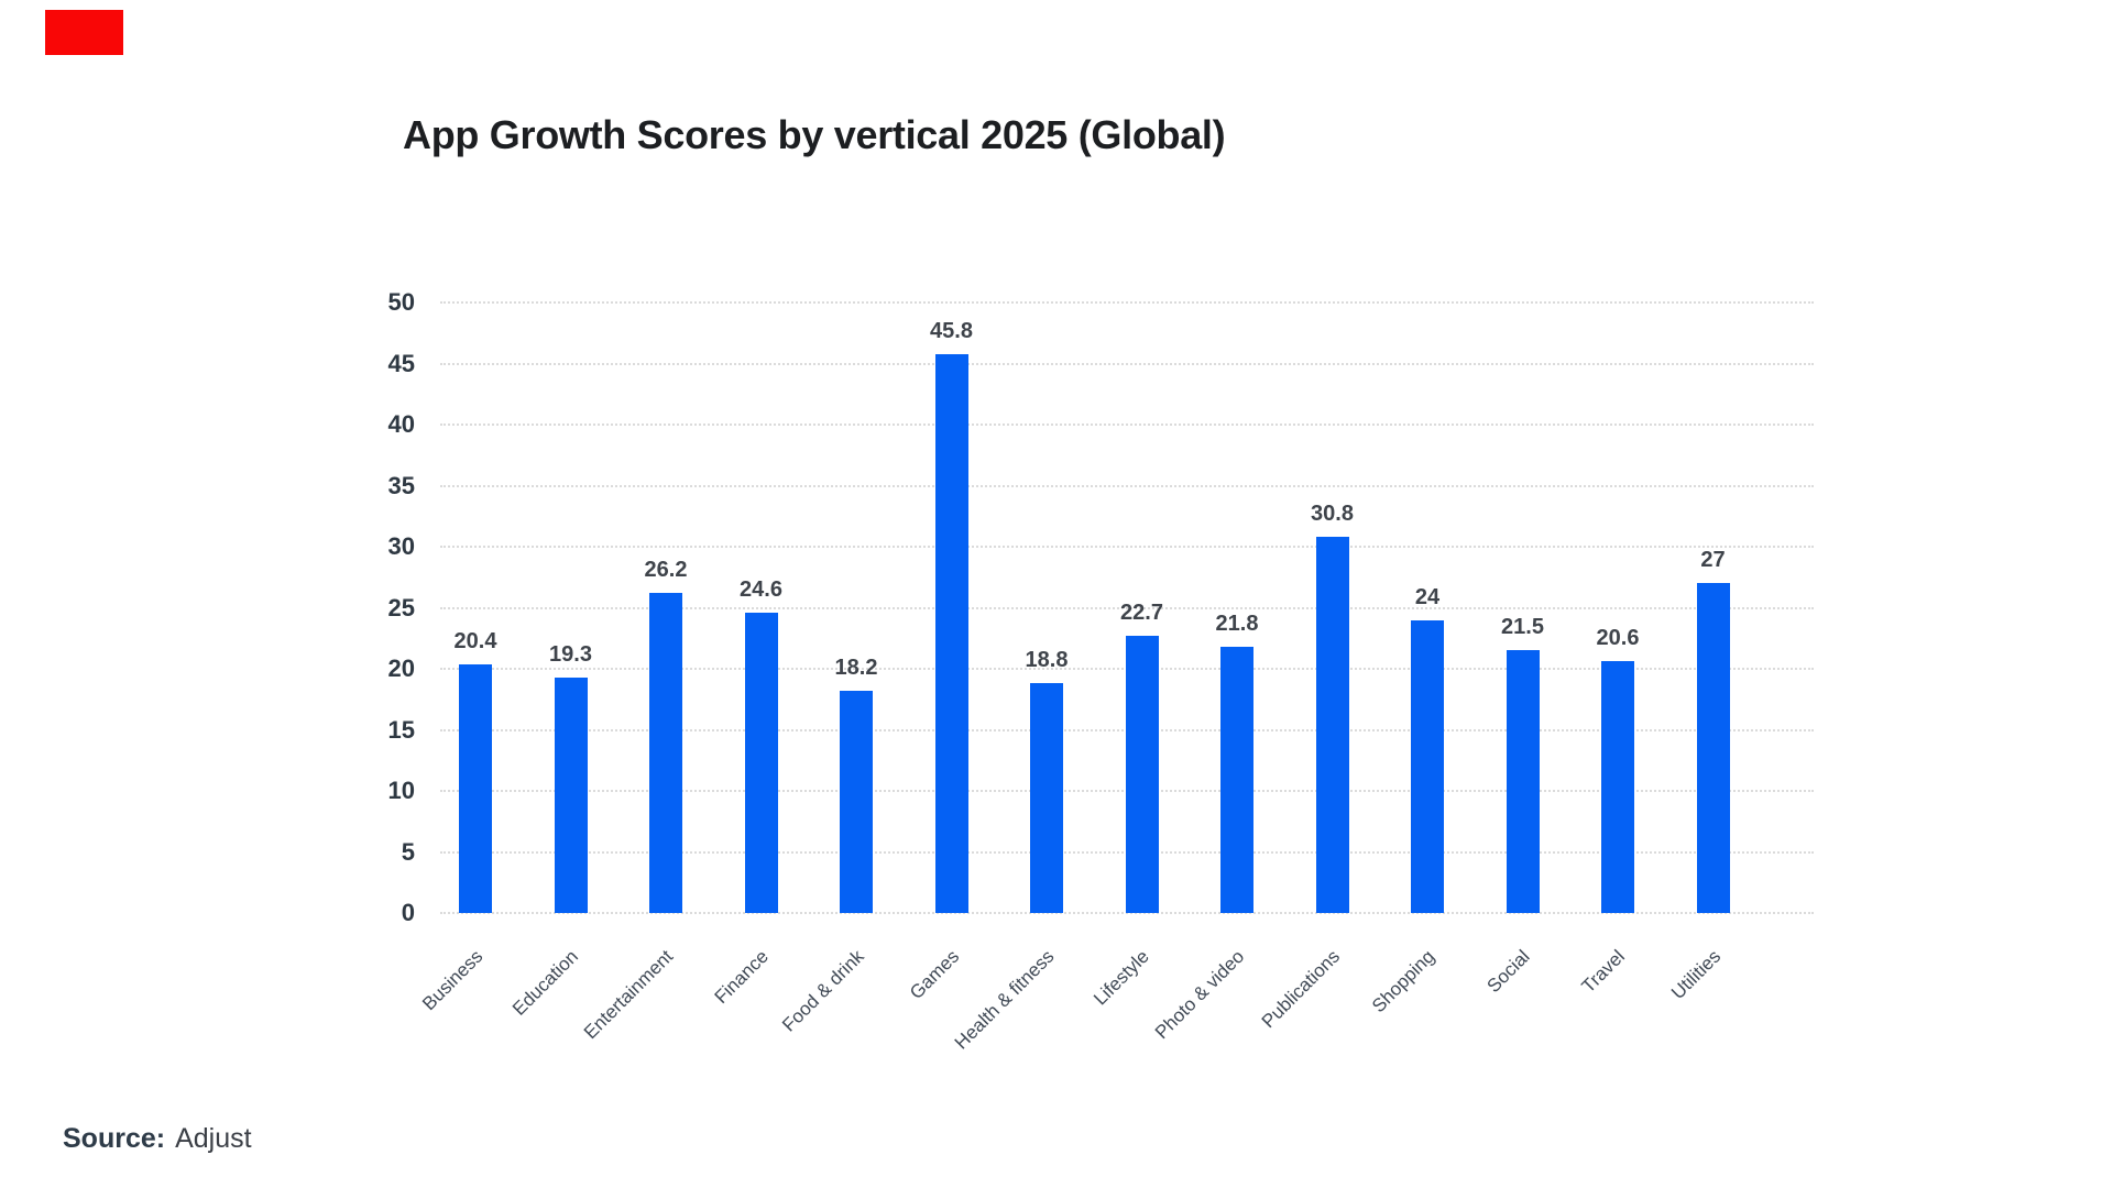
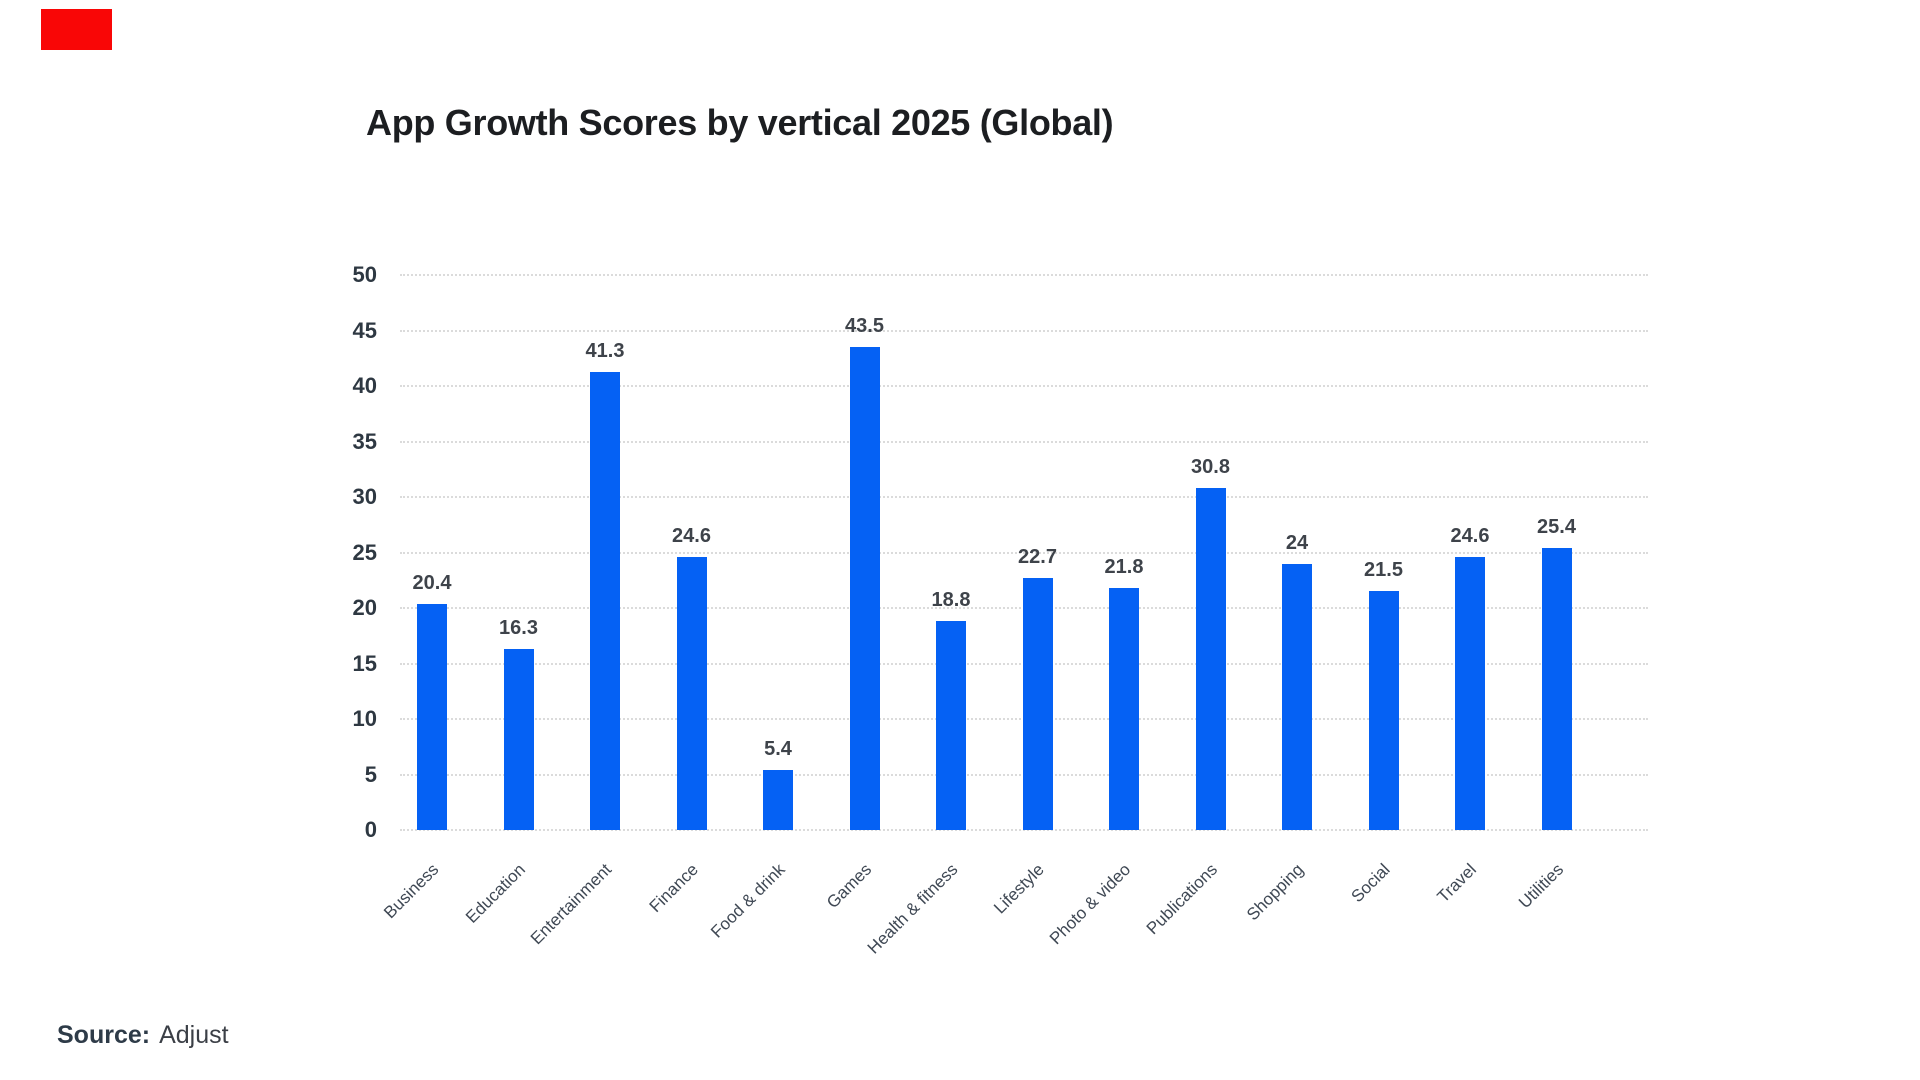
Education: 19.3 -> 16.3
Entertainment: 26.2 -> 41.3
Food & drink: 18.2 -> 5.4
Games: 45.8 -> 43.5
Travel: 20.6 -> 24.6
Utilities: 27 -> 25.4
